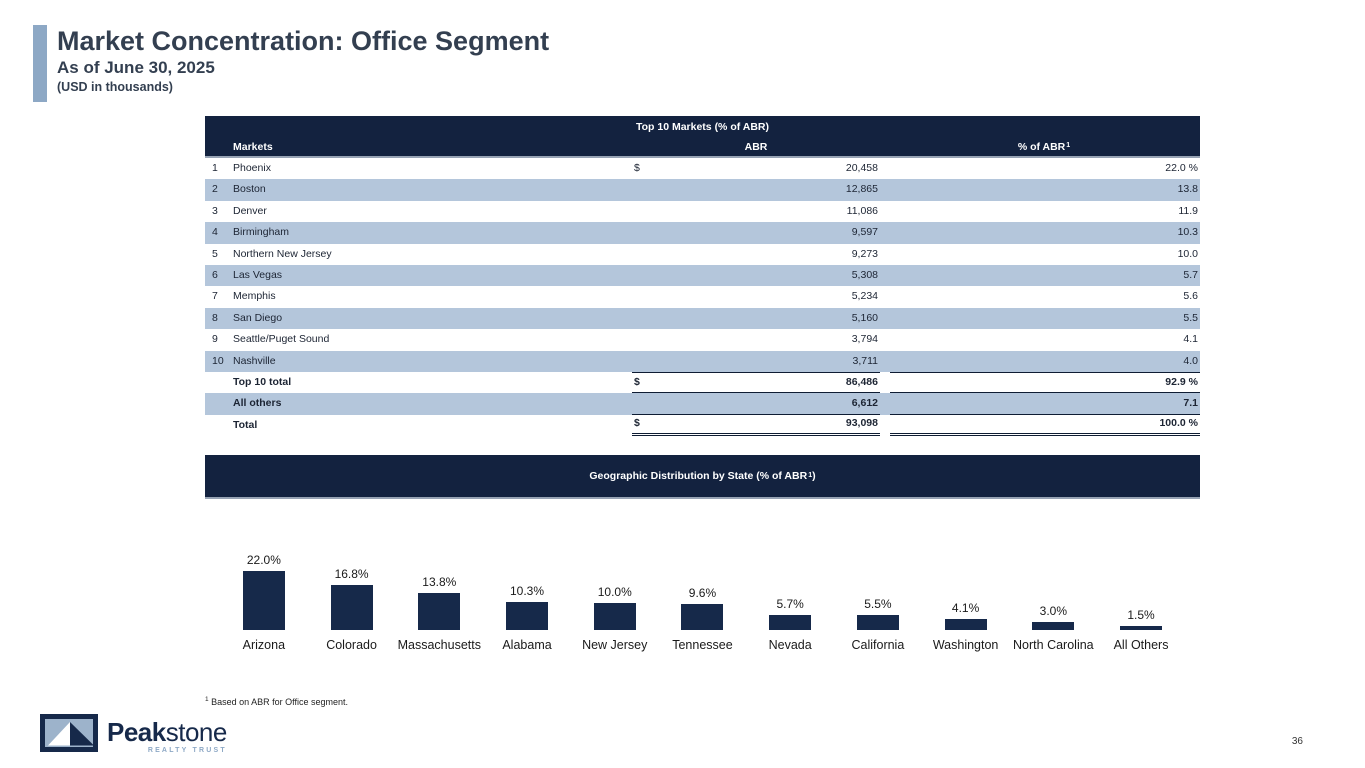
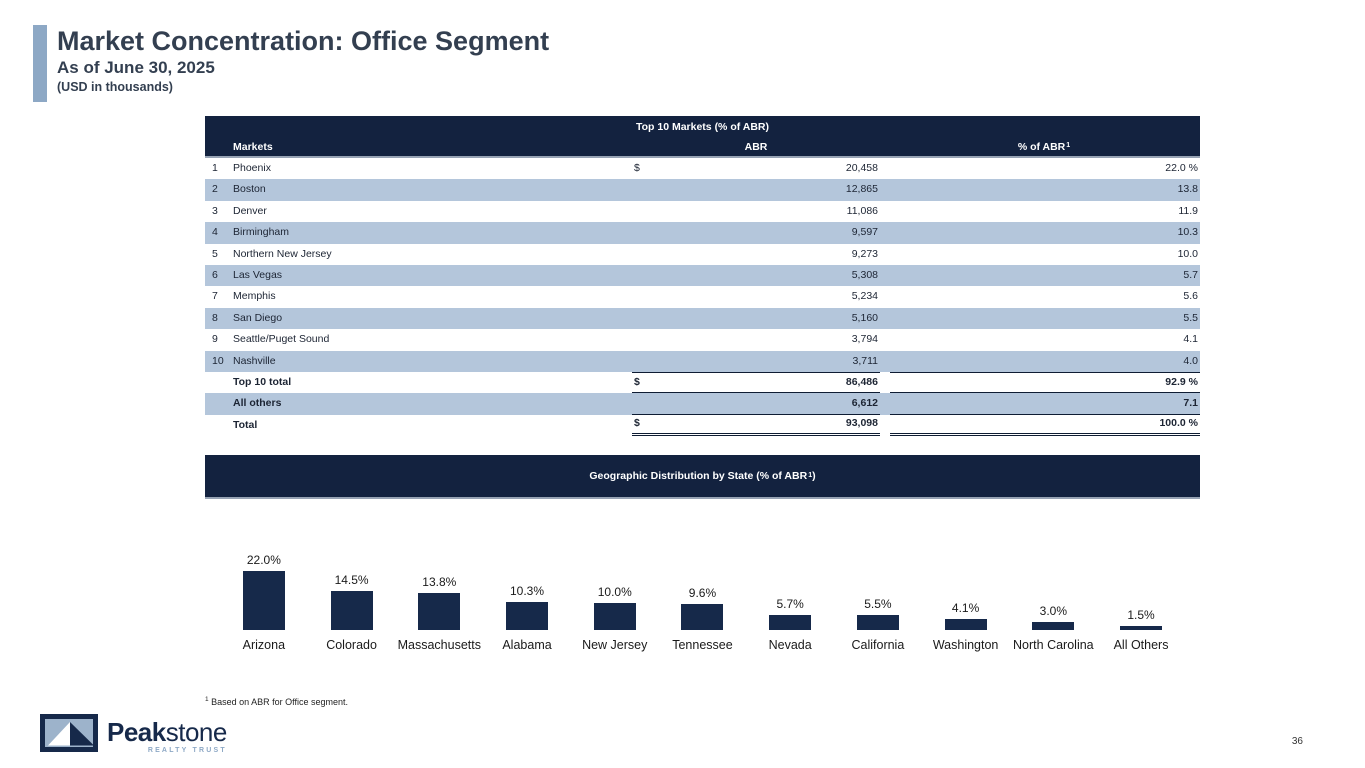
Colorado: 16.8% -> 14.5%
